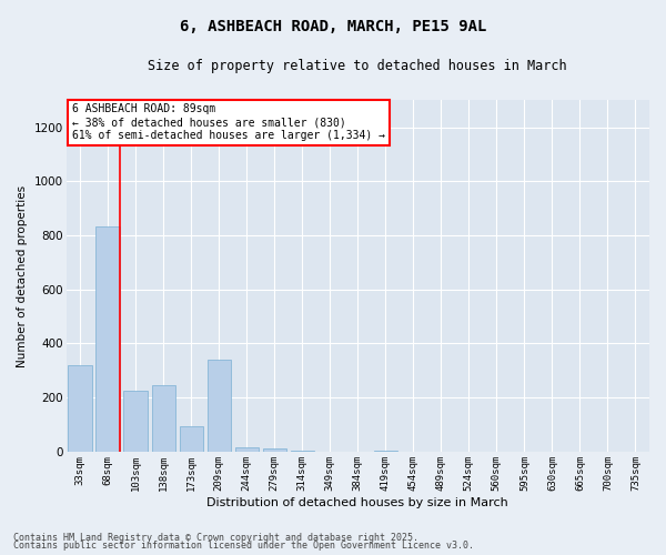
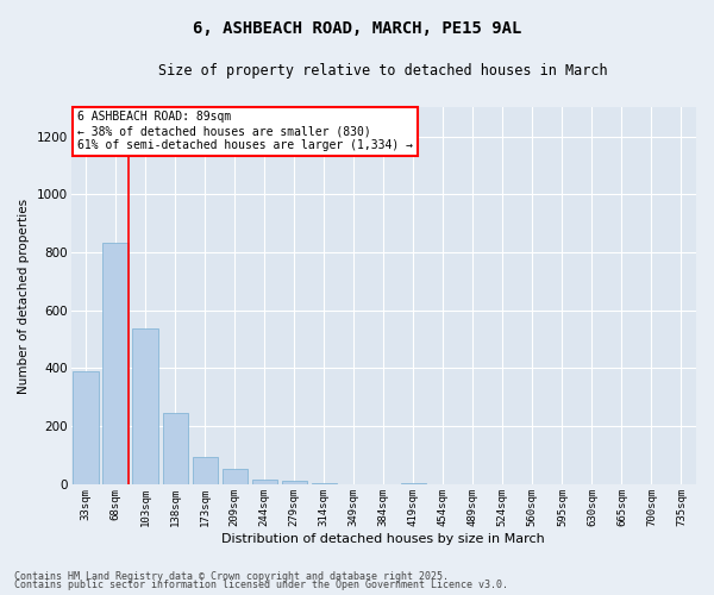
33sqm: 320 -> 390
103sqm: 225 -> 537
209sqm: 340 -> 55
